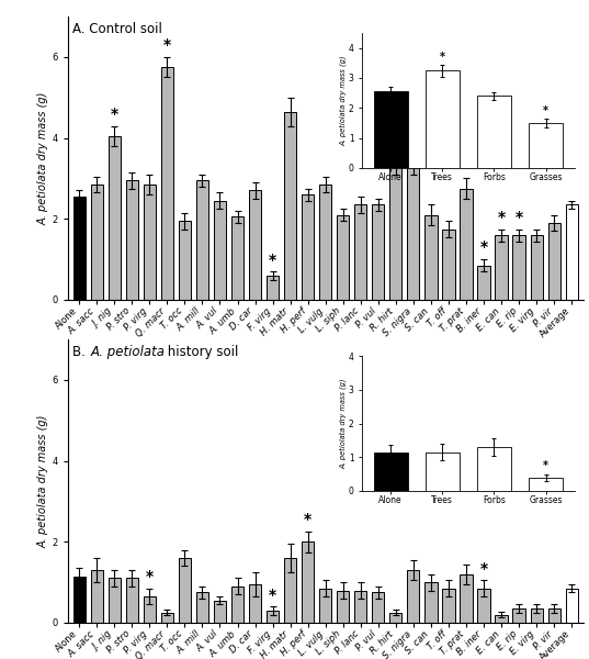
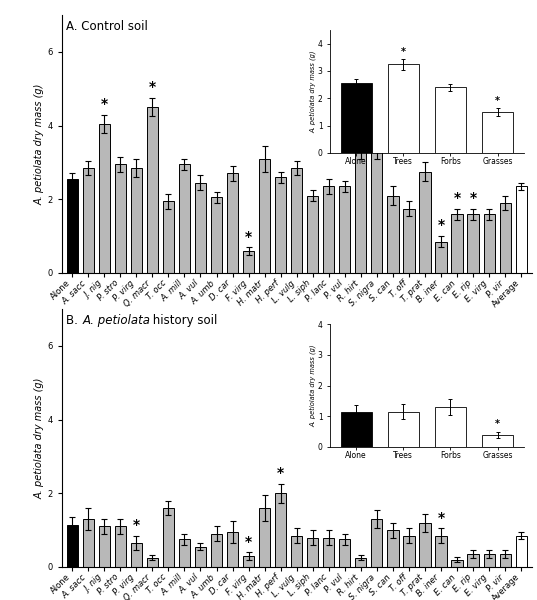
Q. macr: 5.75 -> 4.50
H. matr: 4.65 -> 3.10
